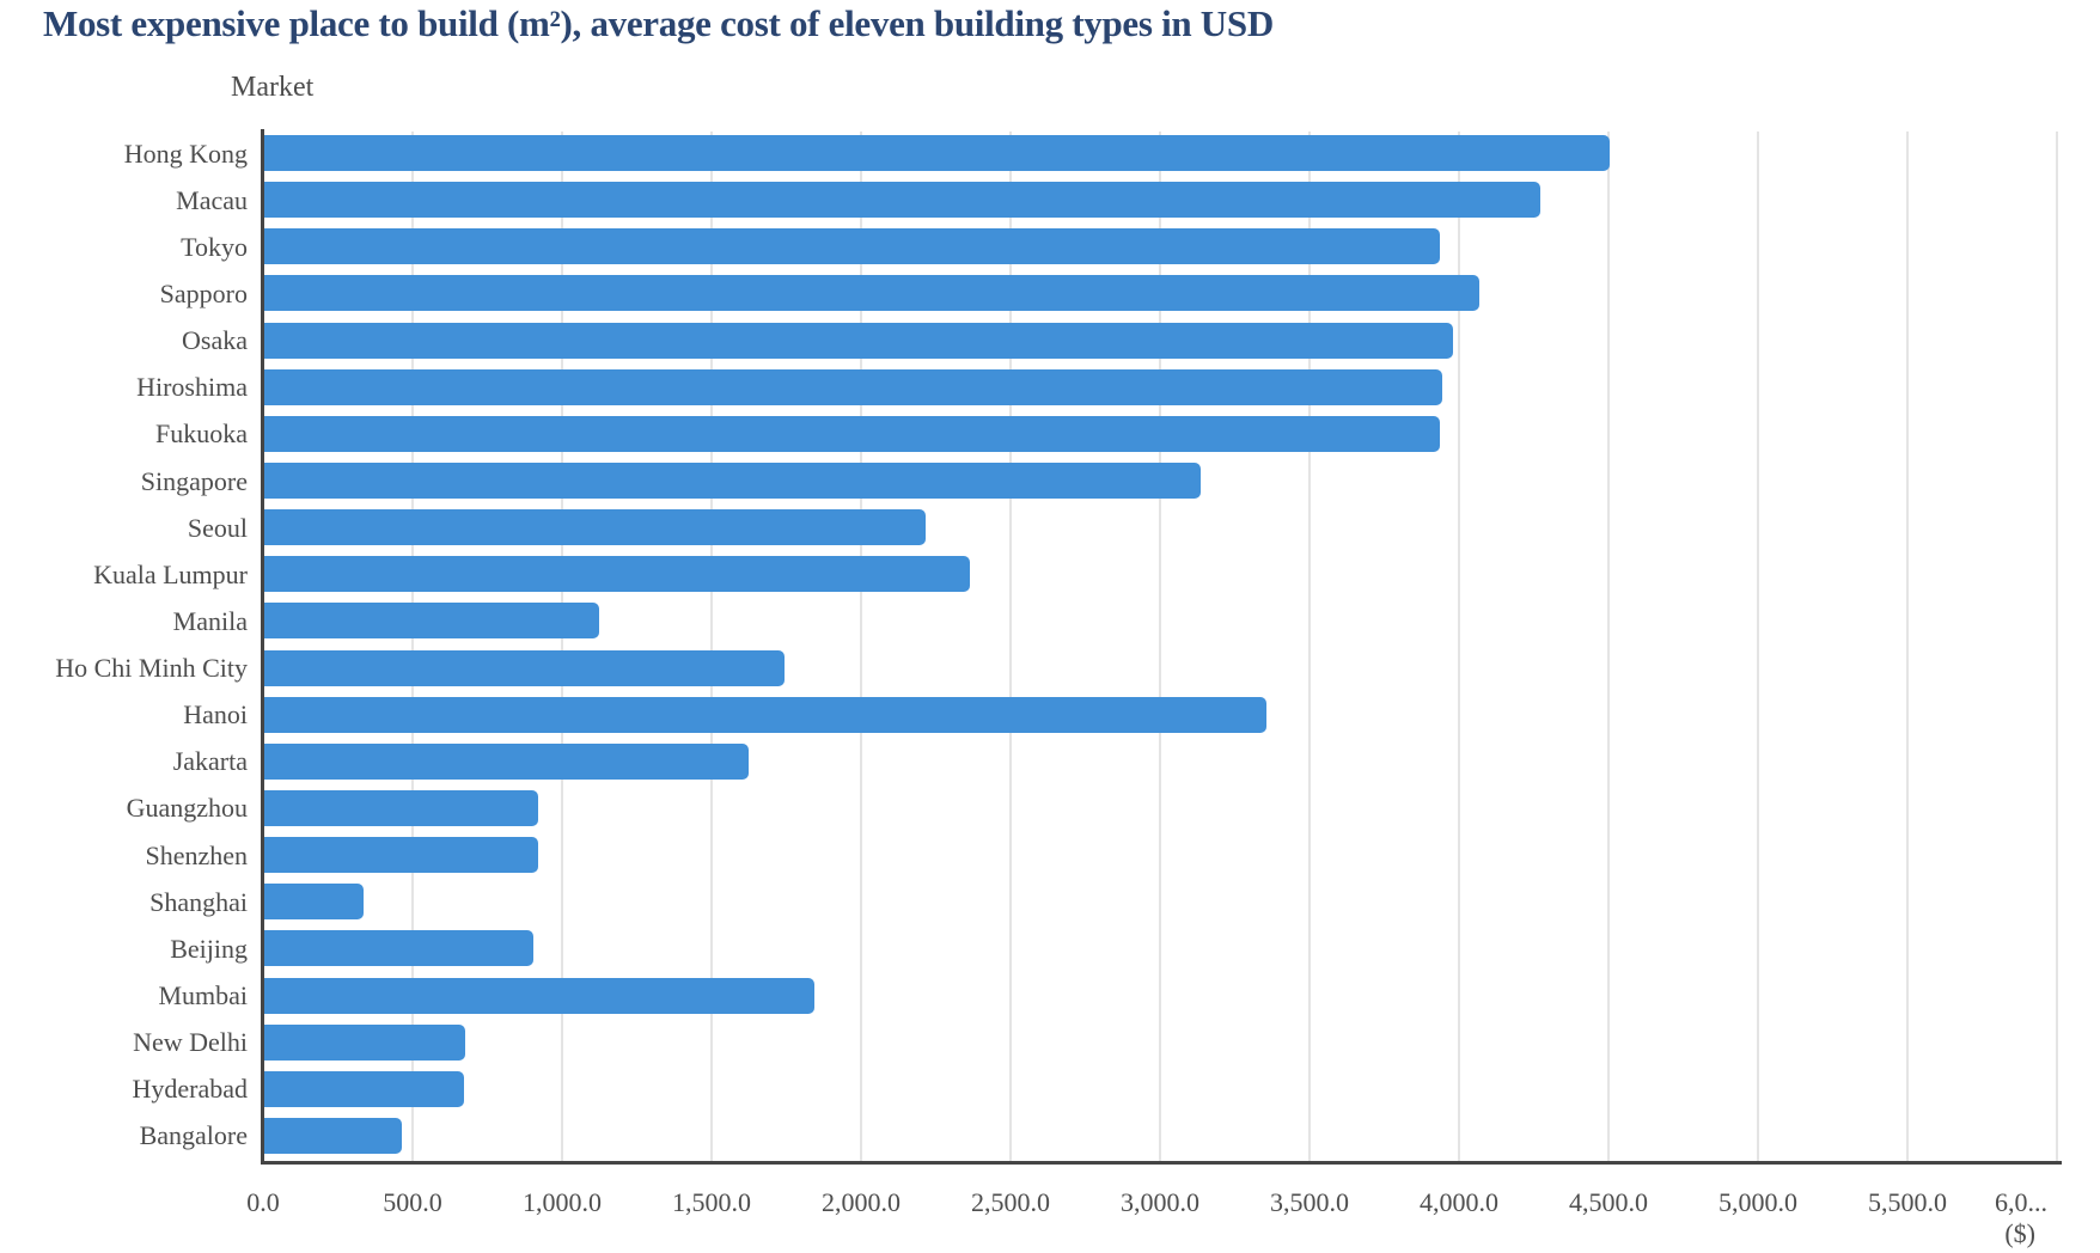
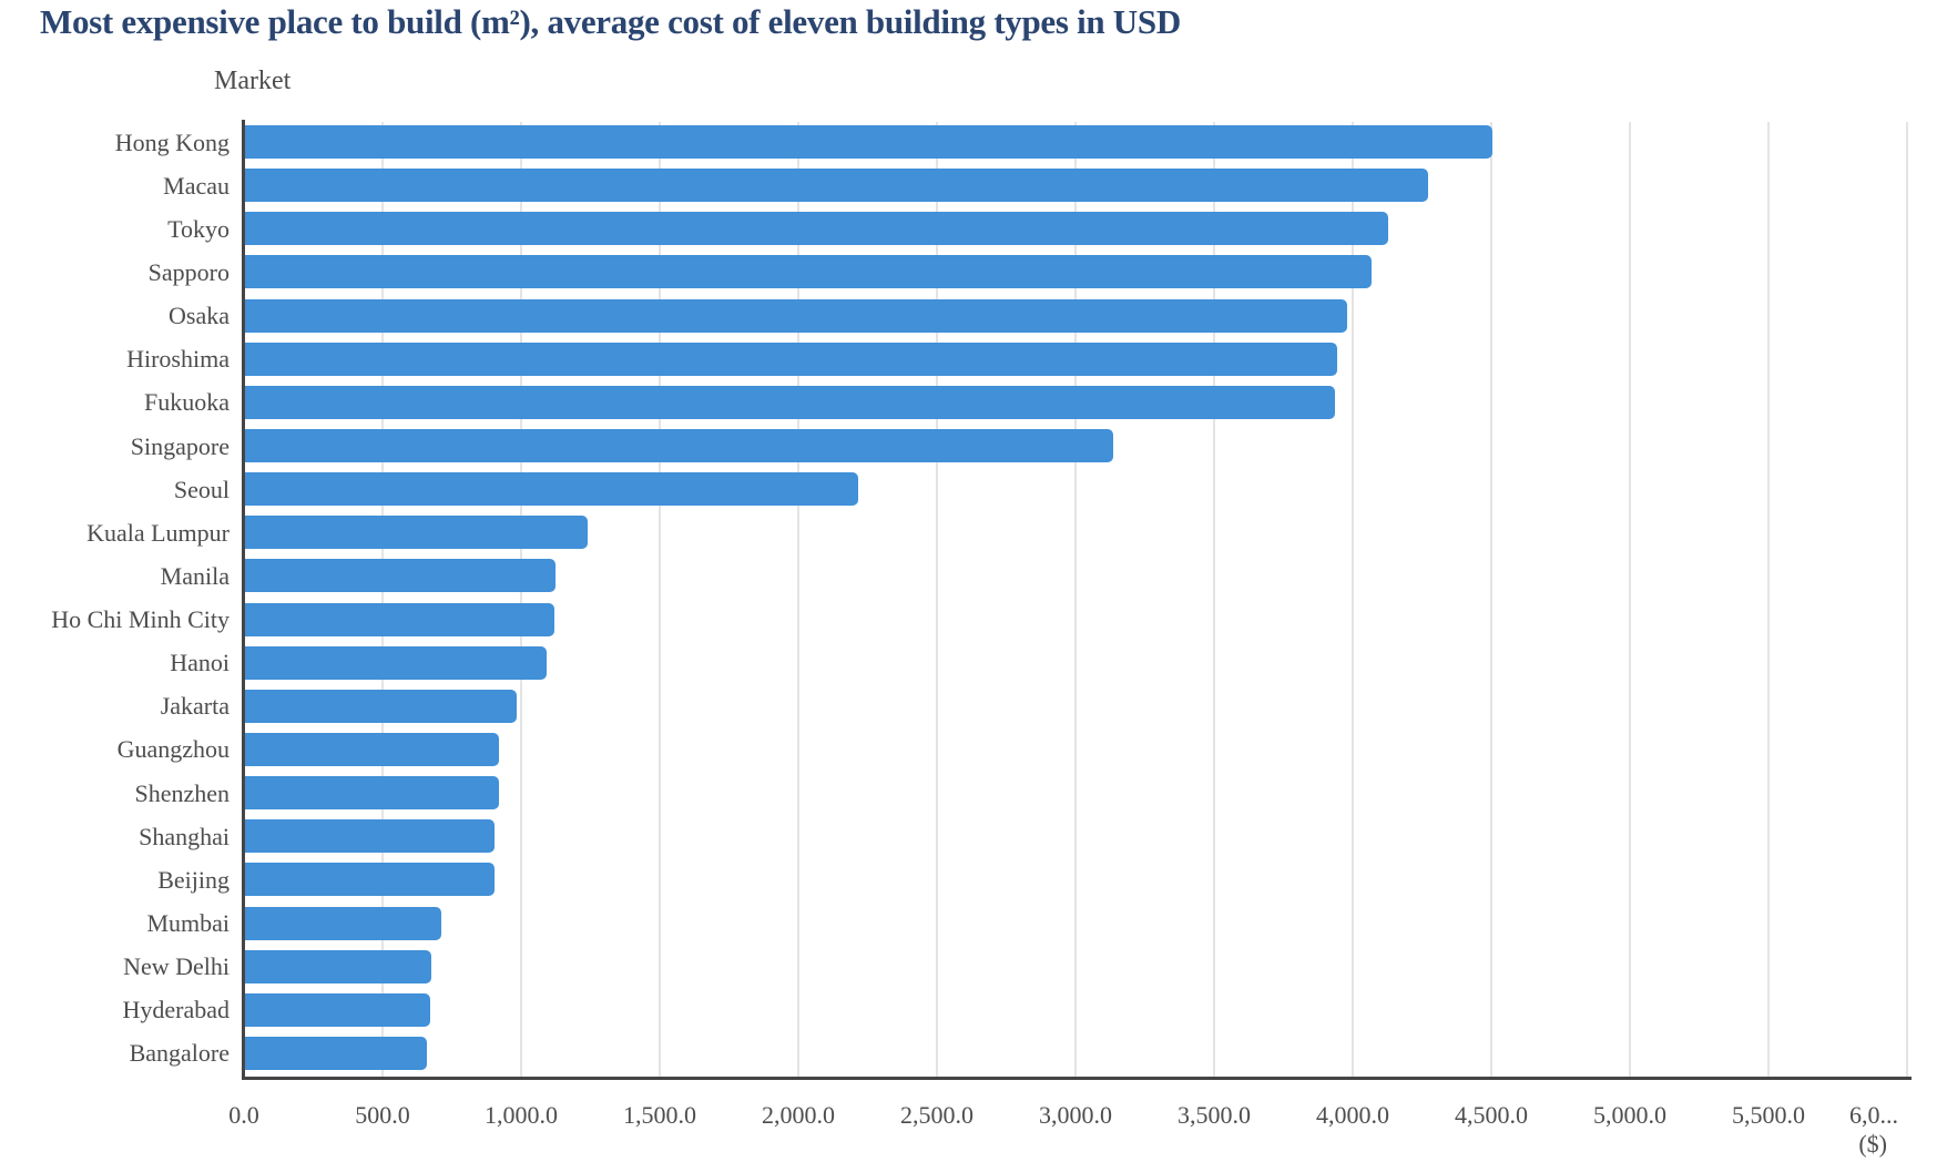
Tokyo: 3930 -> 4120
Kuala Lumpur: 2360 -> 1240
Ho Chi Minh City: 1740 -> 1120
Hanoi: 3350 -> 1090
Jakarta: 1620 -> 980
Shanghai: 330 -> 900
Mumbai: 1840 -> 710
Bangalore: 460 -> 660
